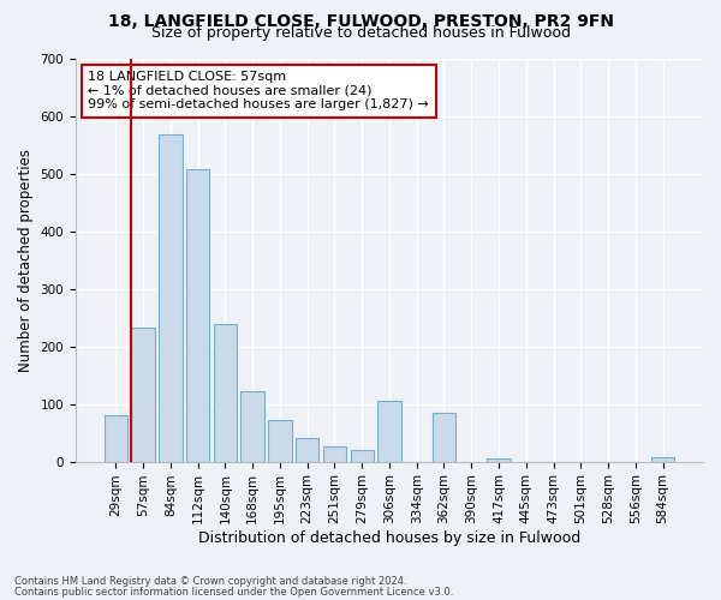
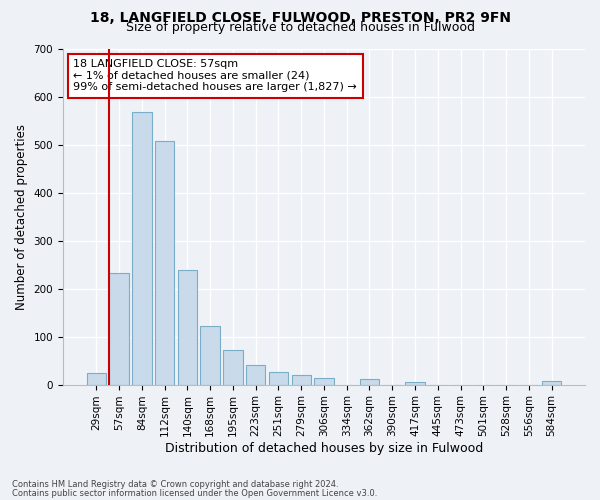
29sqm: 80 -> 25
306sqm: 105 -> 13
362sqm: 85 -> 12
